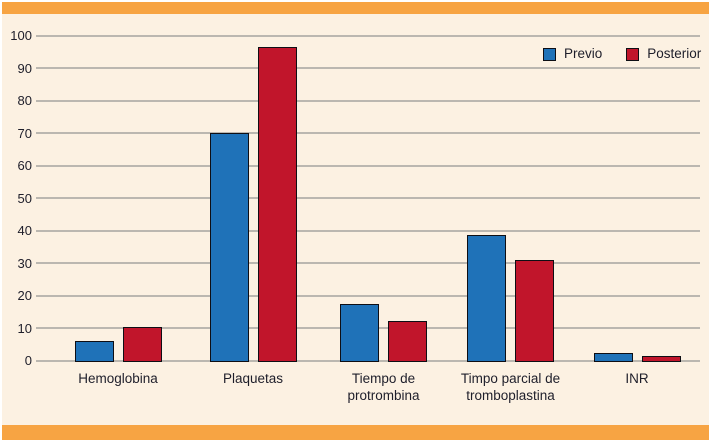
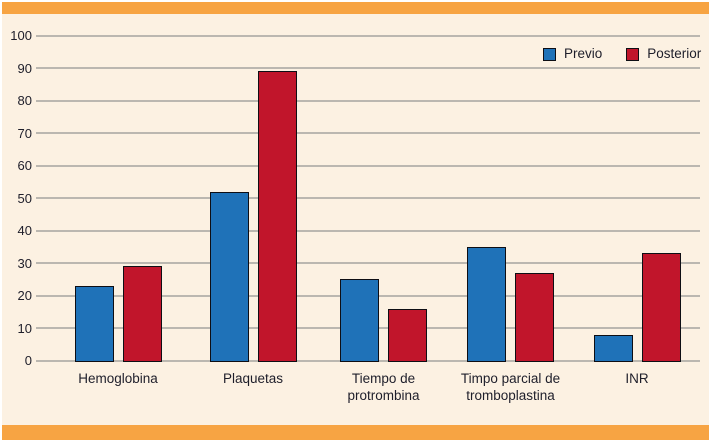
Previo/Hemoglobina: 6 -> 23
Posterior/Hemoglobina: 10 -> 29
Previo/Plaquetas: 70 -> 52
Posterior/Plaquetas: 96 -> 89
Previo/Tiempo de protrombina: 18 -> 25
Posterior/Tiempo de protrombina: 12 -> 16
Previo/Timpo parcial de tromboplastina: 38 -> 35
Posterior/Timpo parcial de tromboplastina: 31 -> 27
Previo/INR: 2 -> 8
Posterior/INR: 2 -> 33
